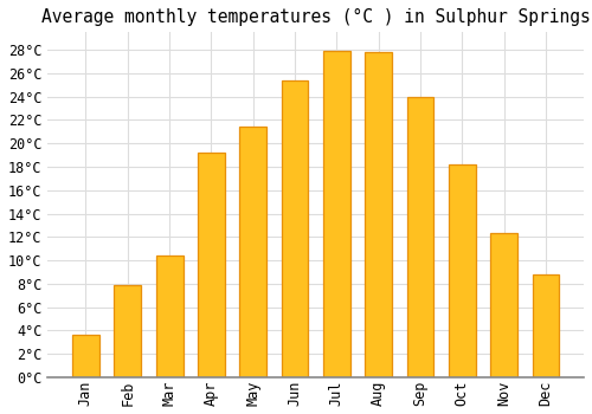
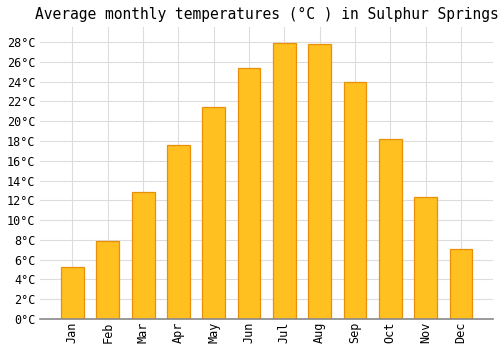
Jan: 3.6°C -> 5.3°C
Mar: 10.4°C -> 12.8°C
Apr: 19.2°C -> 17.6°C
Dec: 8.8°C -> 7.1°C
